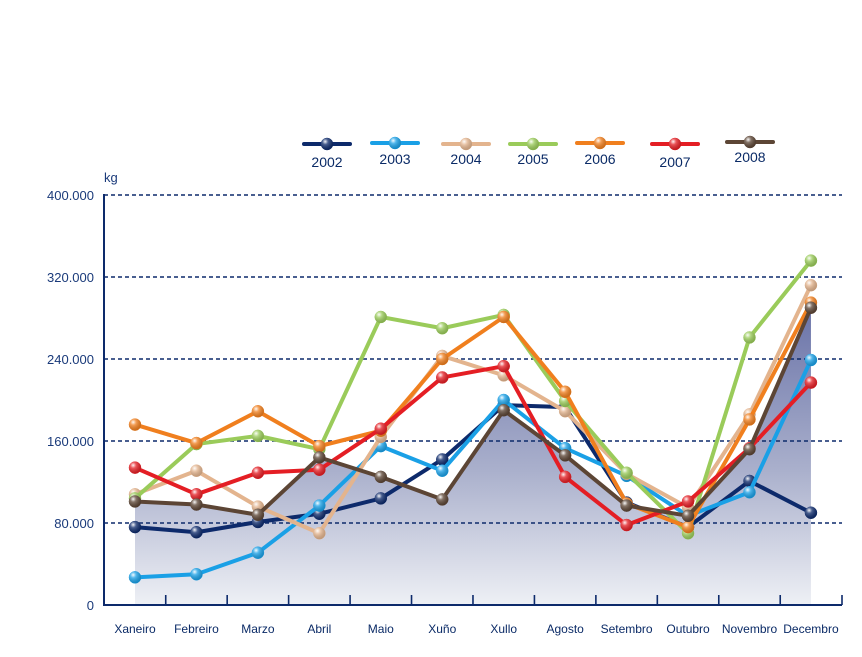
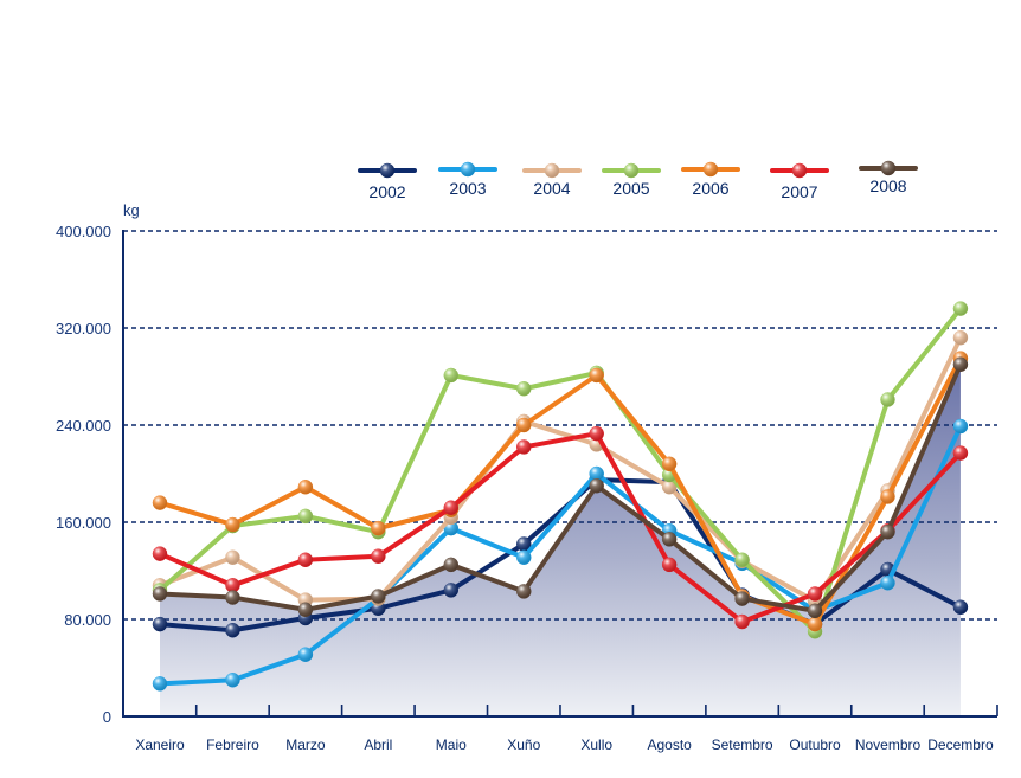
2004/Abril: 70000 -> 97000
2008/Abril: 144000 -> 99000
